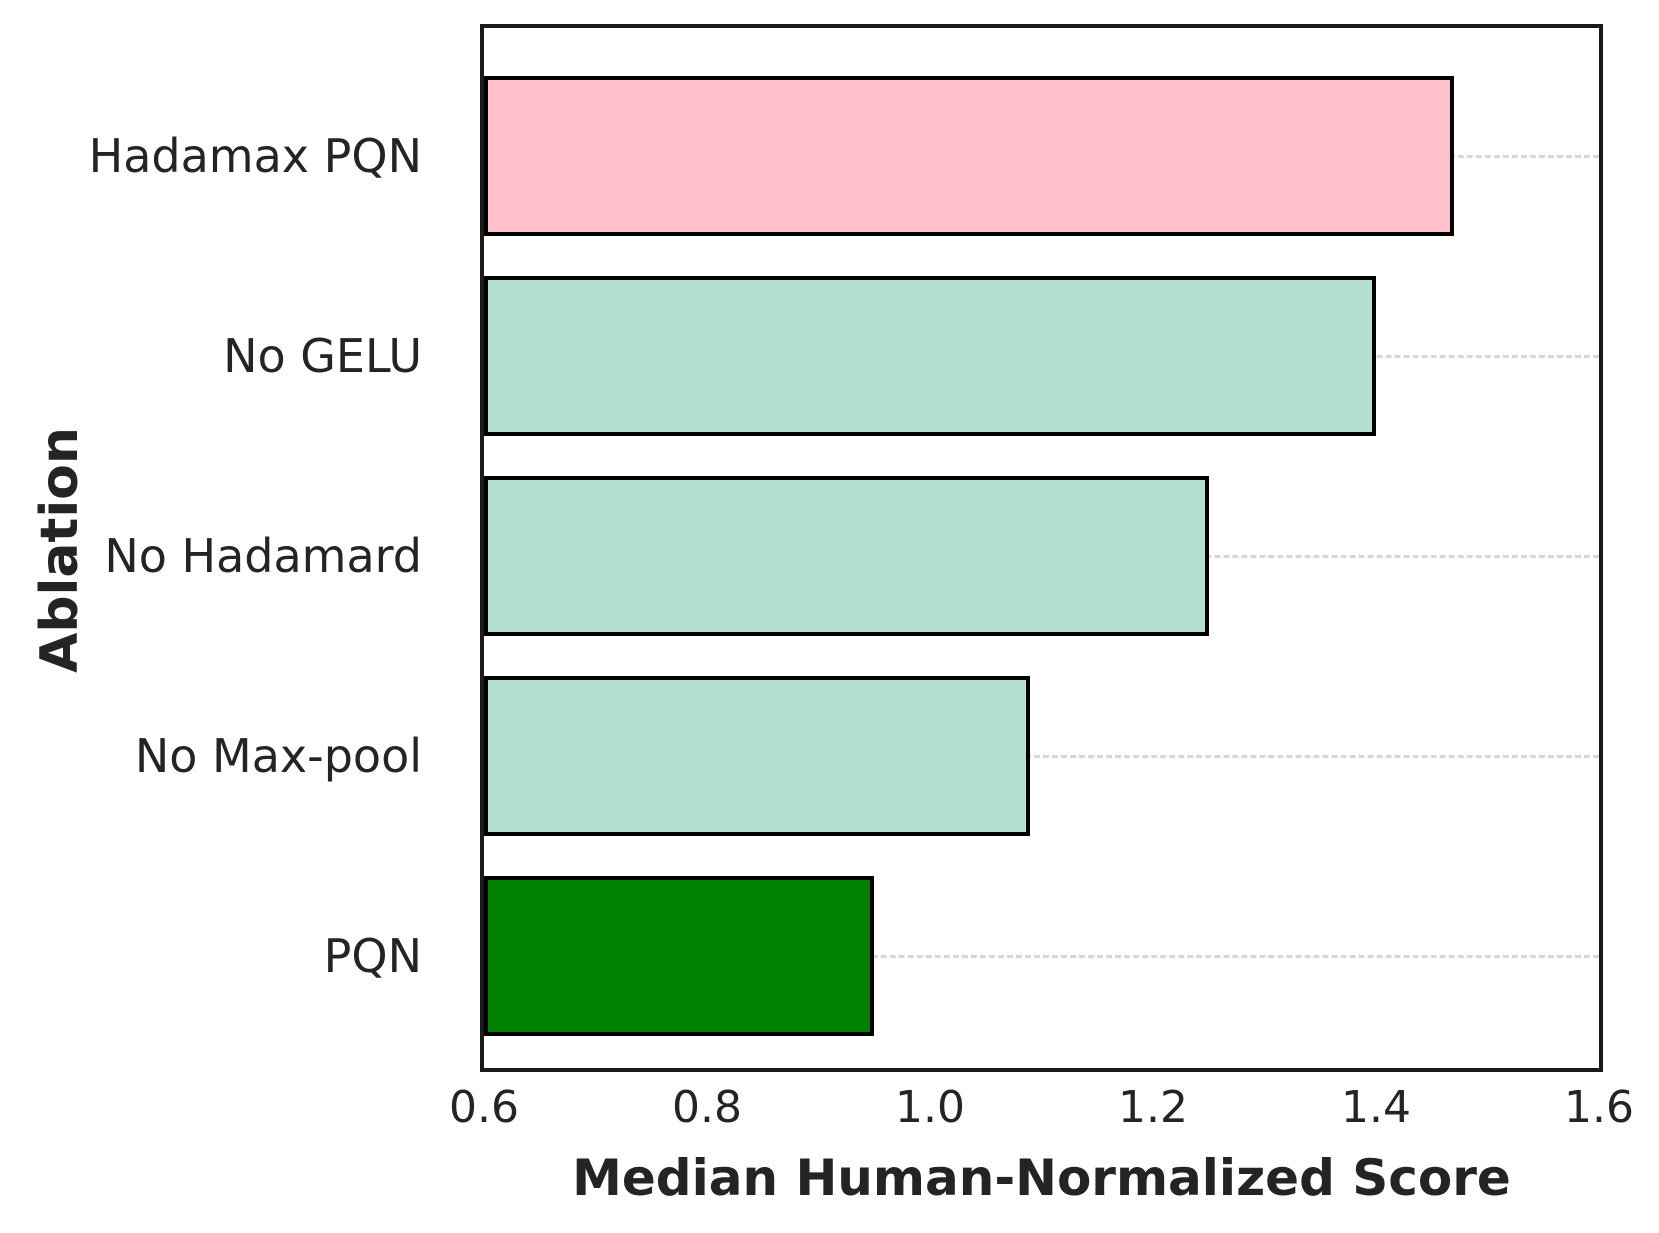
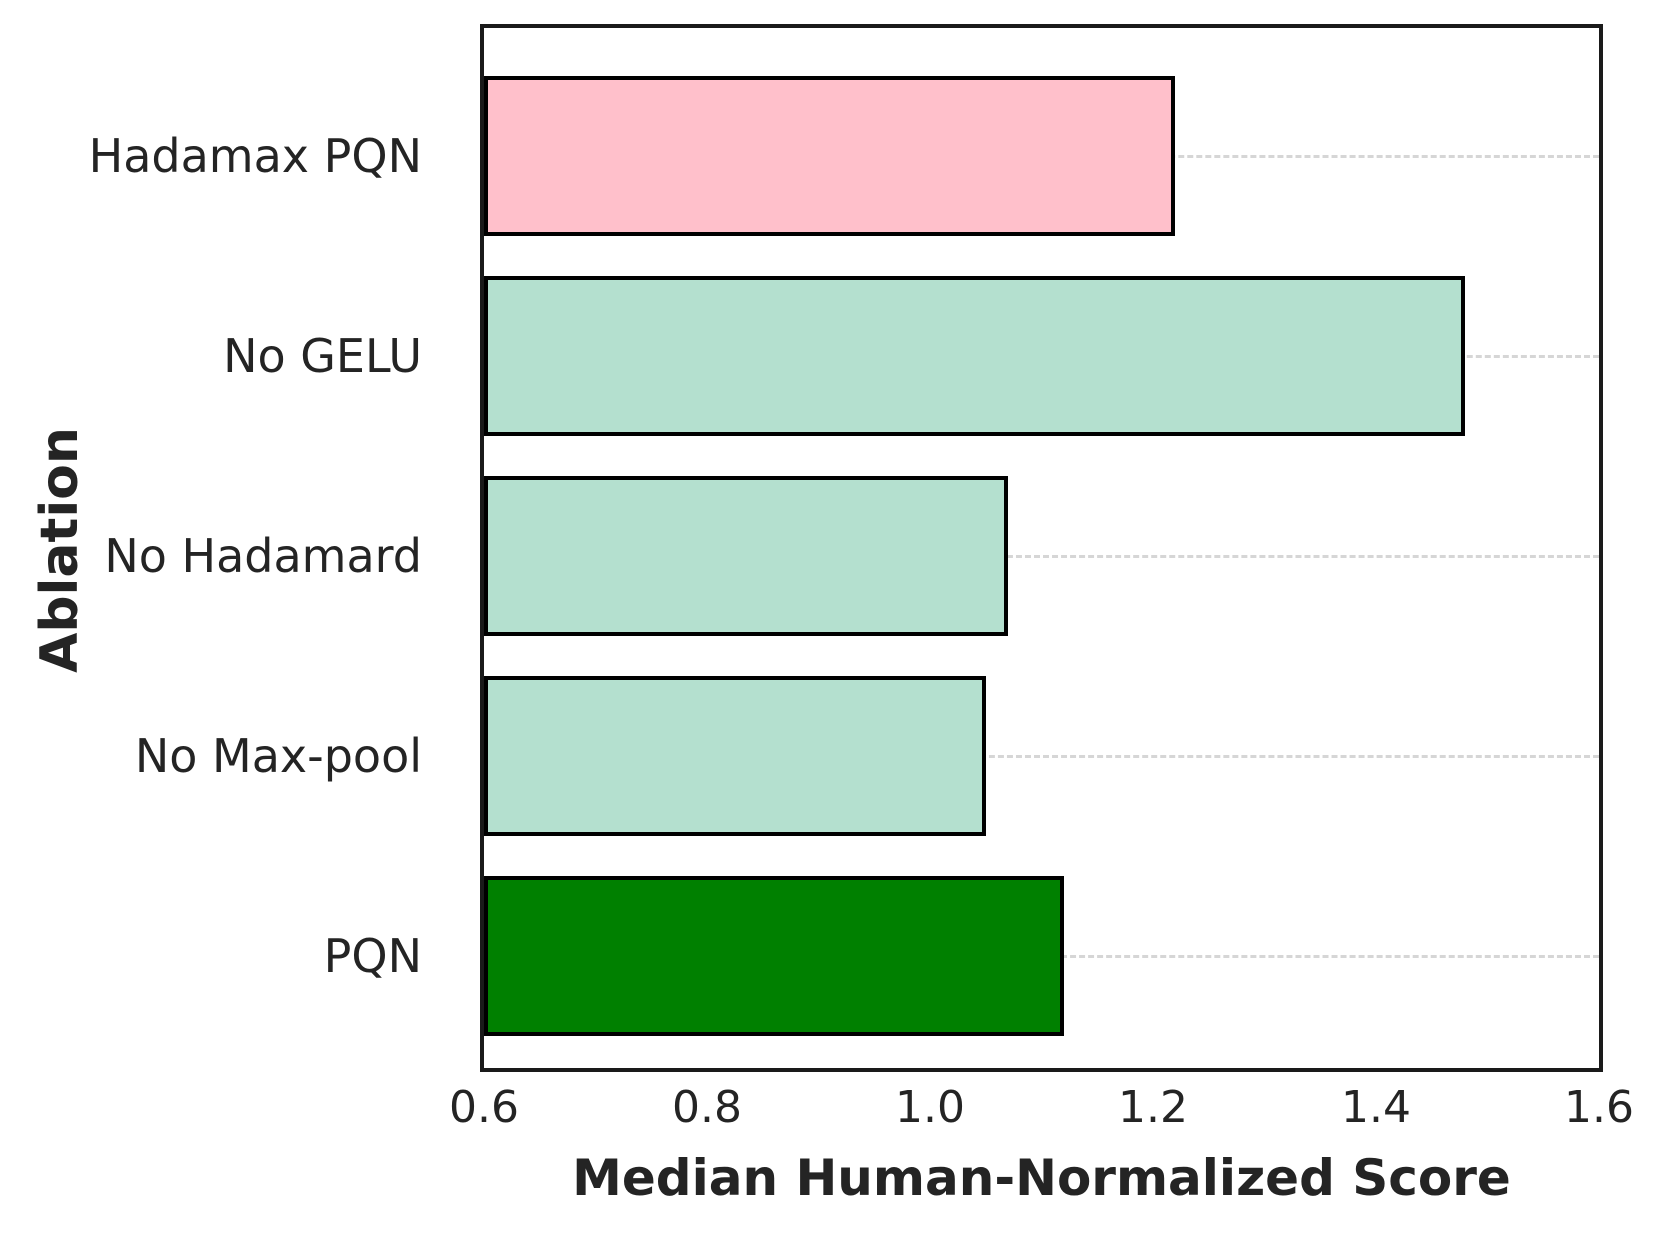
Hadamax PQN: 1.47 -> 1.22
No GELU: 1.40 -> 1.48
No Hadamard: 1.25 -> 1.07
No Max-pool: 1.09 -> 1.05
PQN: 0.95 -> 1.12
